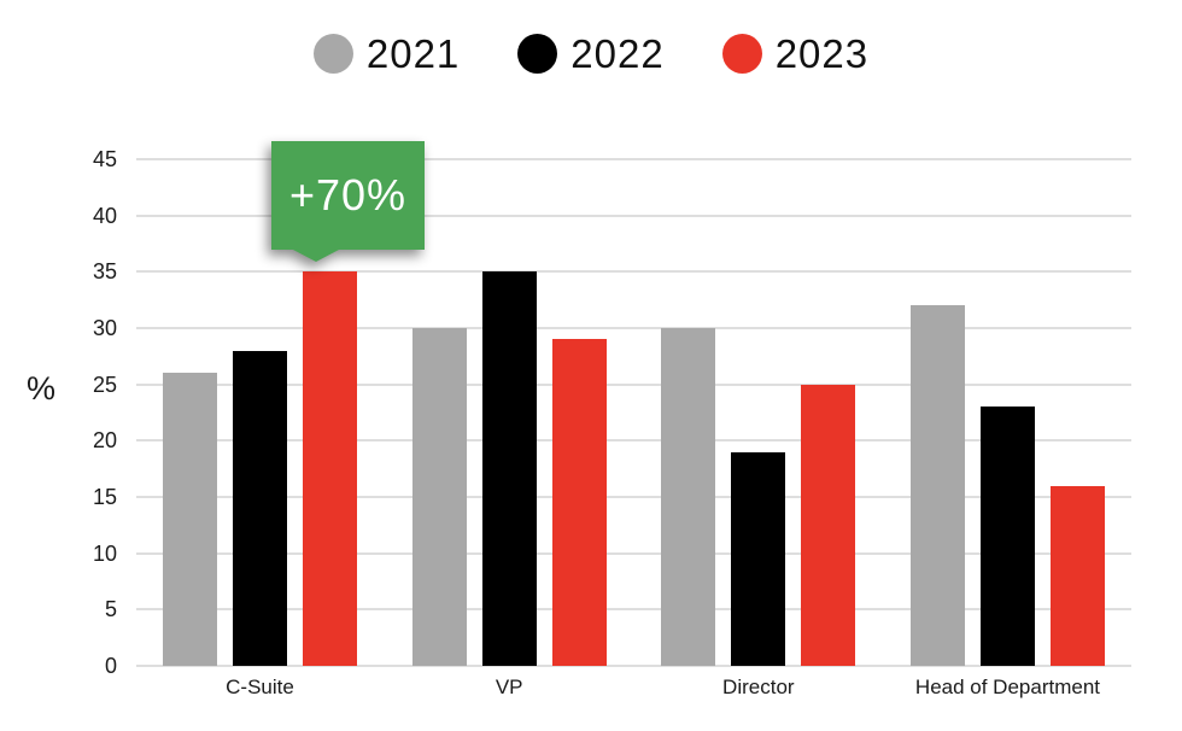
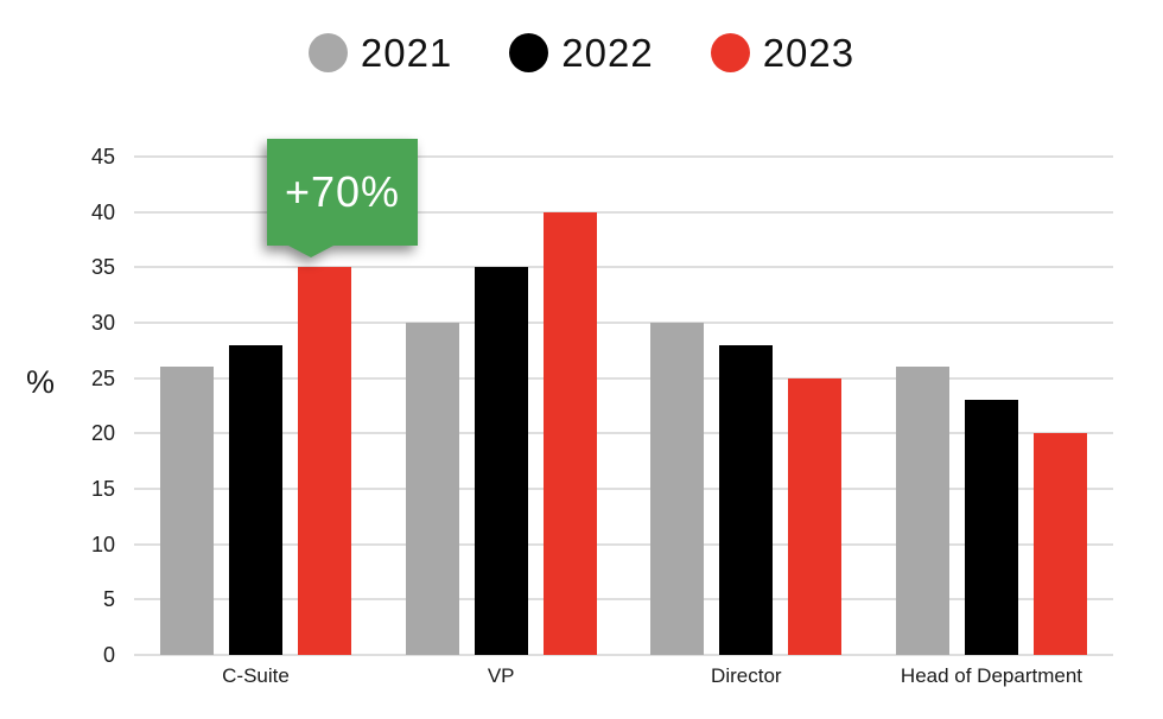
2023/VP: 29 -> 40
2022/Director: 19 -> 28
2021/Head of Department: 32 -> 26
2023/Head of Department: 16 -> 20
